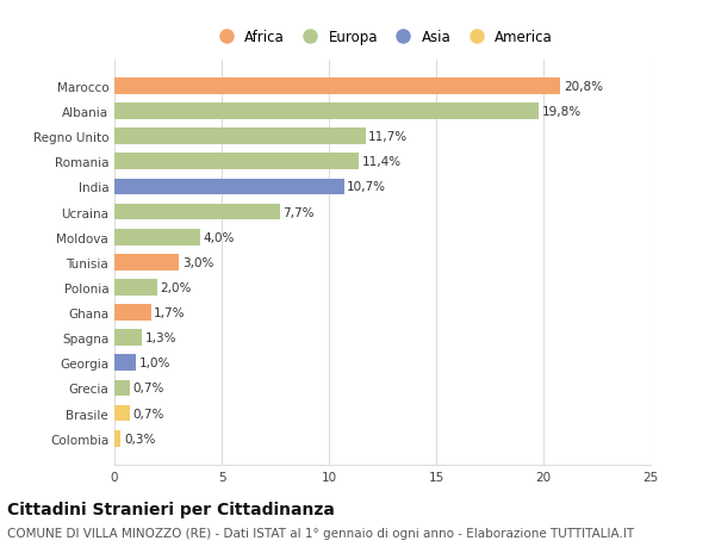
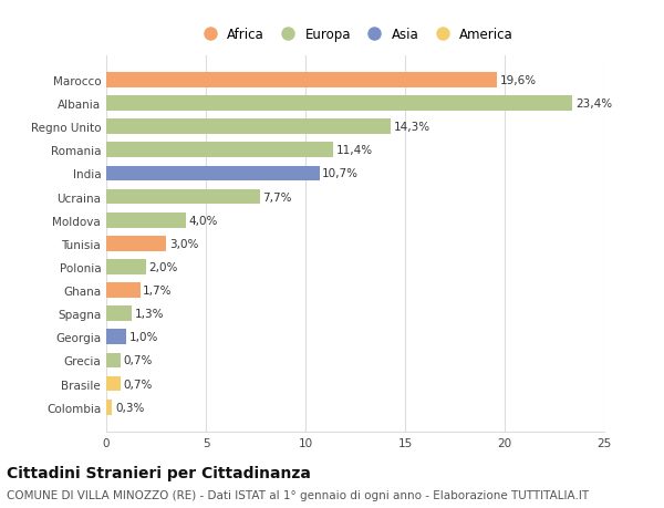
Marocco: 20,8% -> 19,6%
Albania: 19,8% -> 23,4%
Regno Unito: 11,7% -> 14,3%
